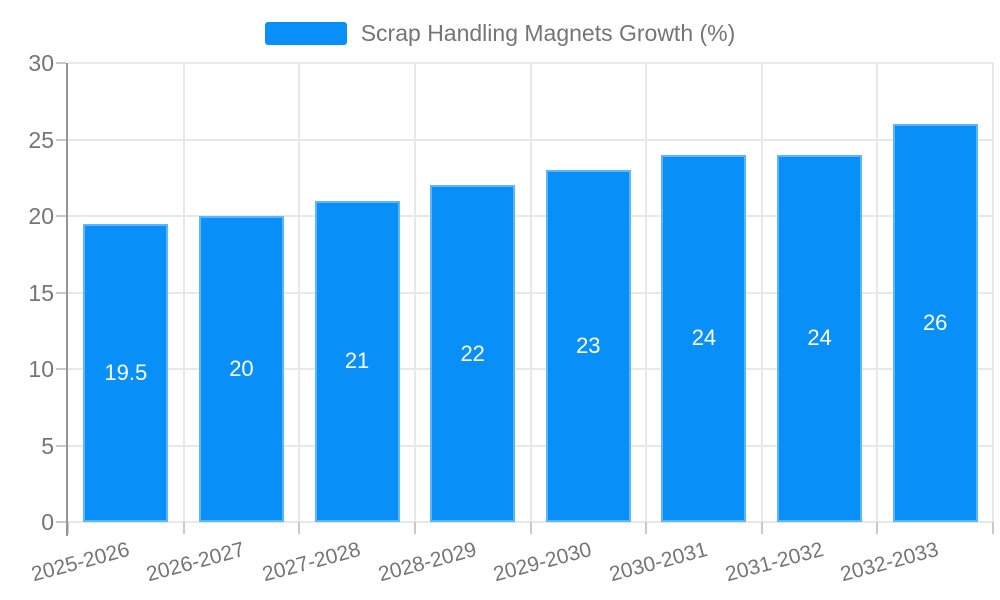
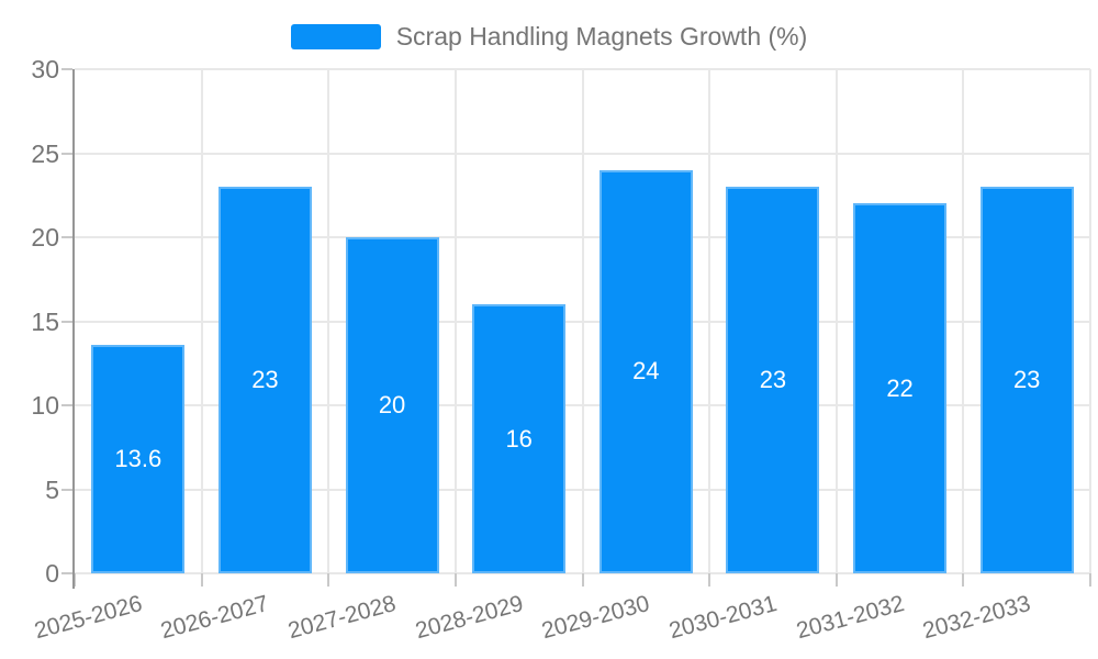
2025-2026: 19.5 -> 13.6
2026-2027: 20 -> 23
2027-2028: 21 -> 20
2028-2029: 22 -> 16
2029-2030: 23 -> 24
2030-2031: 24 -> 23
2031-2032: 24 -> 22
2032-2033: 26 -> 23
